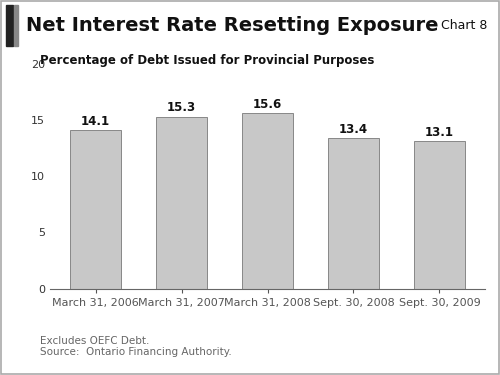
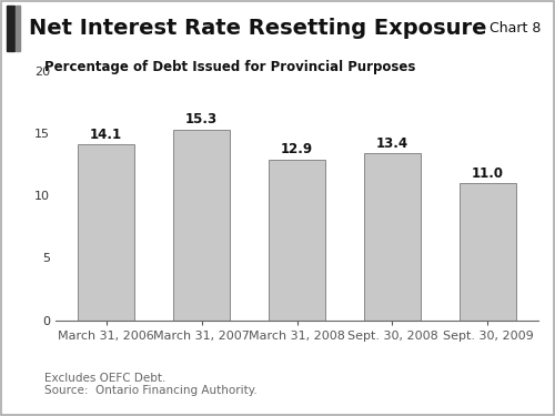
March 31, 2008: 15.6 -> 12.9
Sept. 30, 2009: 13.1 -> 11.0
